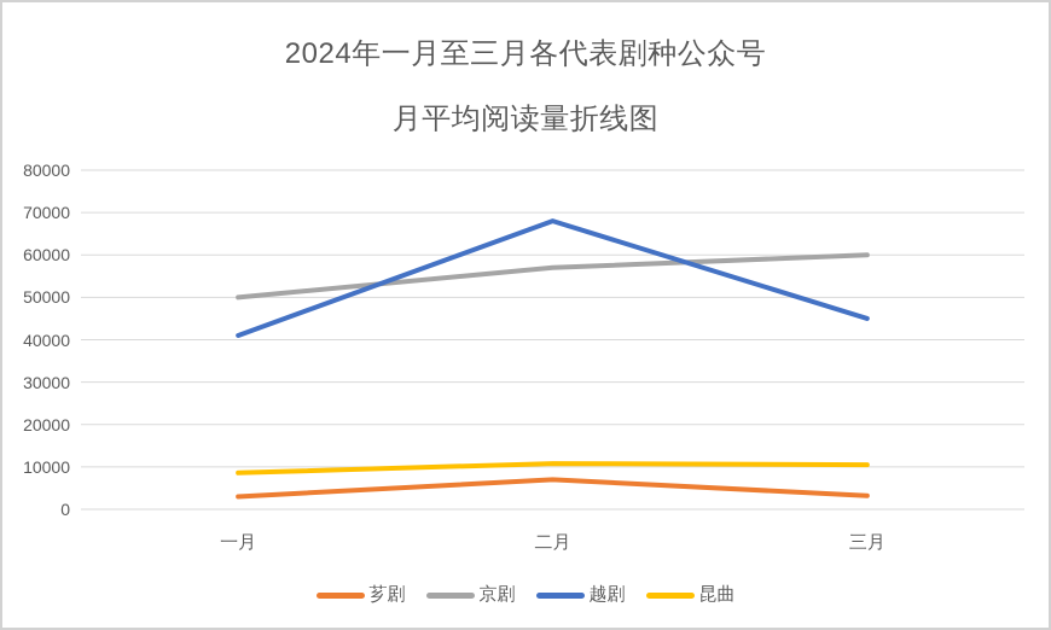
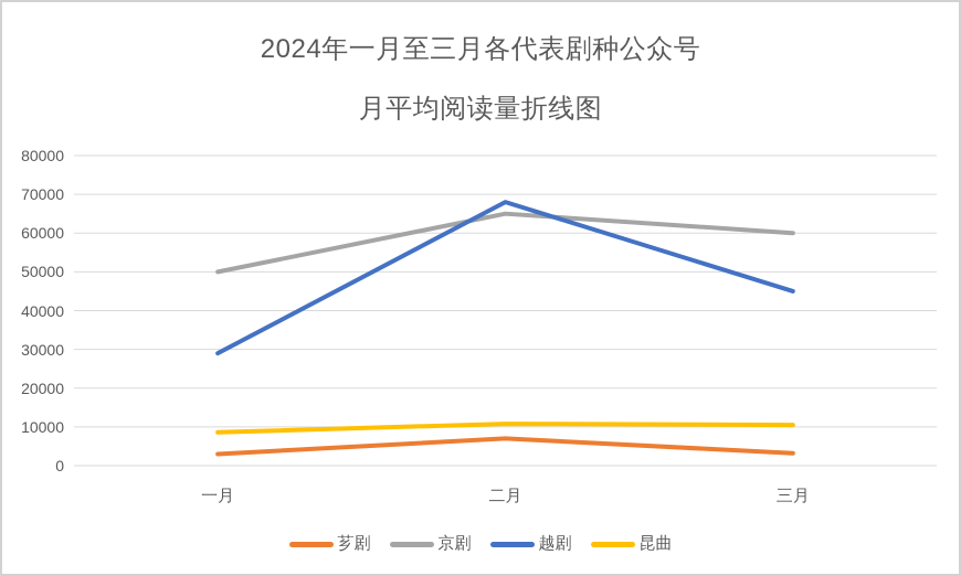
越剧/一月: 41000 -> 29000
京剧/二月: 57000 -> 65000
